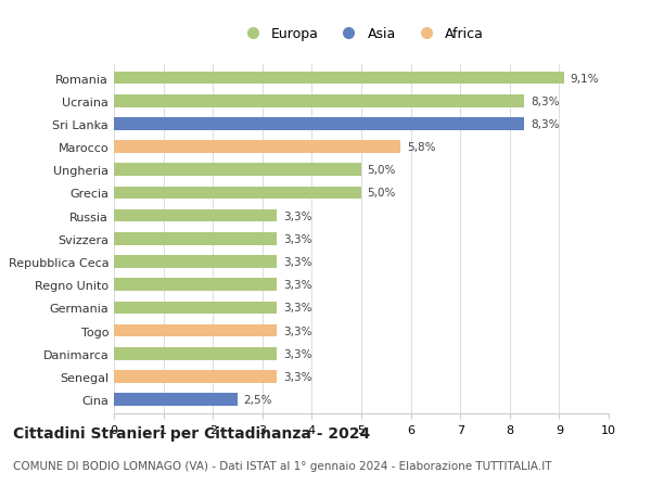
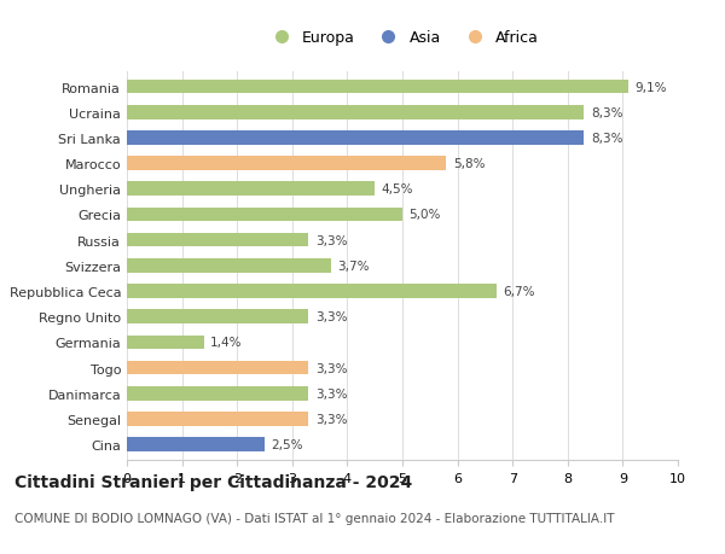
Ungheria: 5,0% -> 4,5%
Svizzera: 3,3% -> 3,7%
Repubblica Ceca: 3,3% -> 6,7%
Germania: 3,3% -> 1,4%
